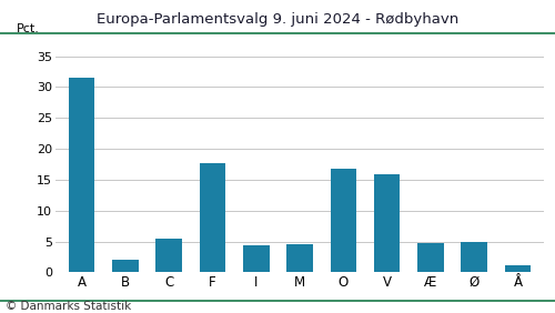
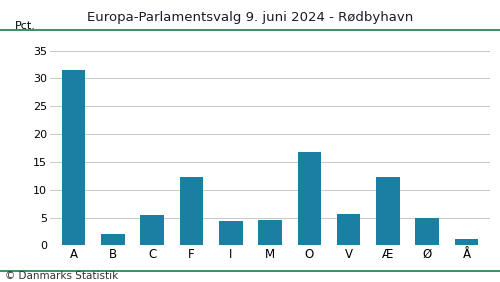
F: 17.6 -> 12.2
V: 15.8 -> 5.7
Æ: 4.8 -> 12.2
